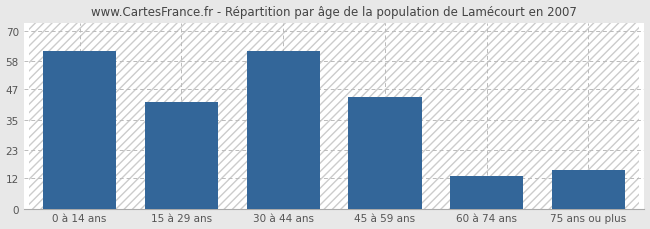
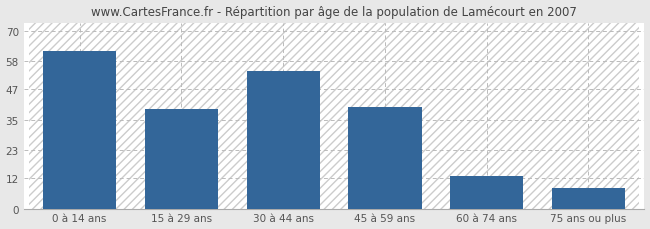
15 à 29 ans: 42 -> 39
30 à 44 ans: 62 -> 54
45 à 59 ans: 44 -> 40
75 ans ou plus: 15 -> 8
